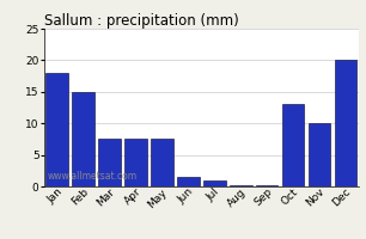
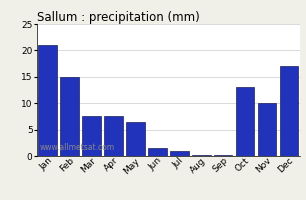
Jan: 18.0 -> 21.0
May: 7.6 -> 6.5
Dec: 20.0 -> 17.0
